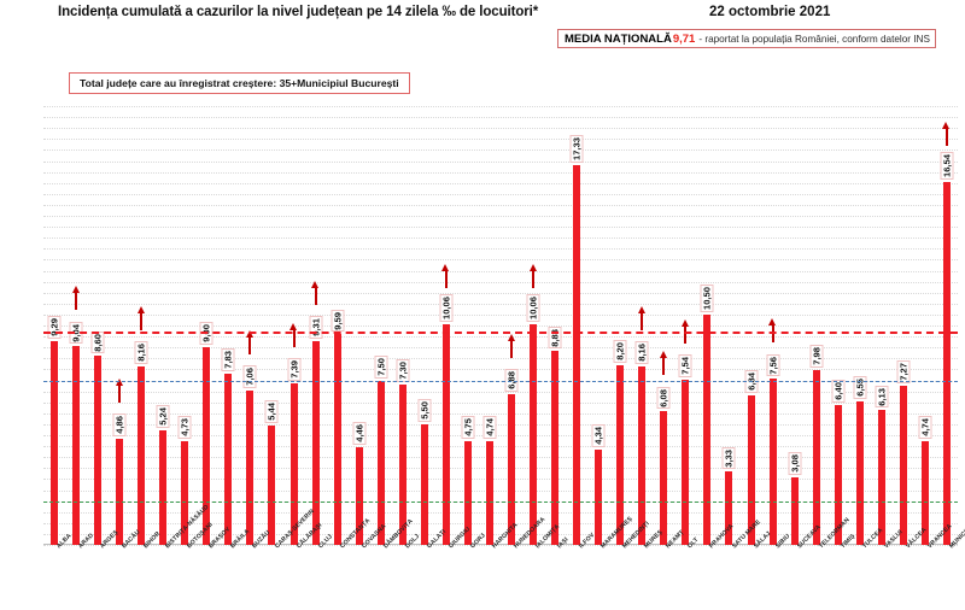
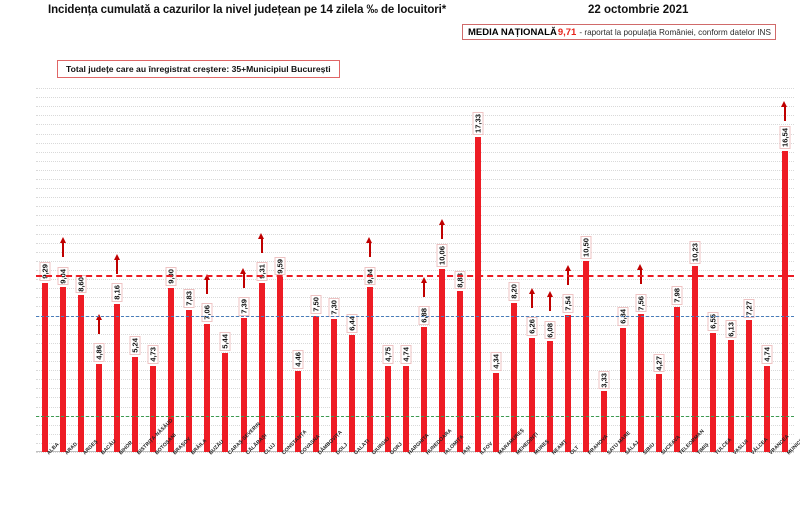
GALAȚI: 5,50 -> 6,44
GIURGIU: 10,06 -> 9,04
MUREȘ: 8,16 -> 6,26
SUCEAVA: 3,08 -> 4,27
TIMIȘ: 6,40 -> 10,23
